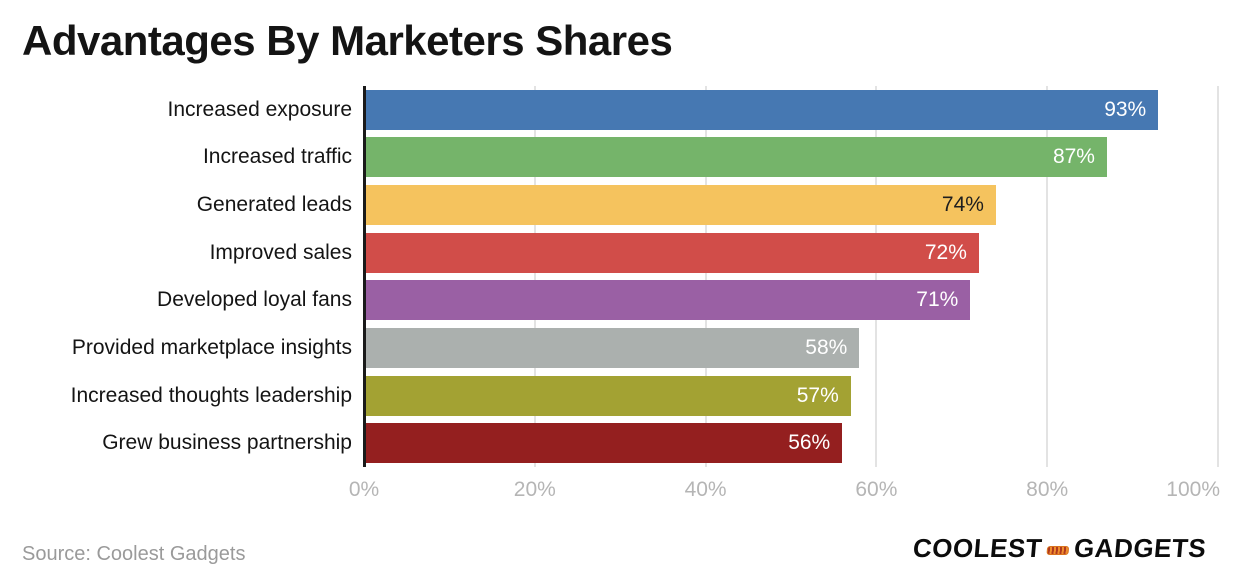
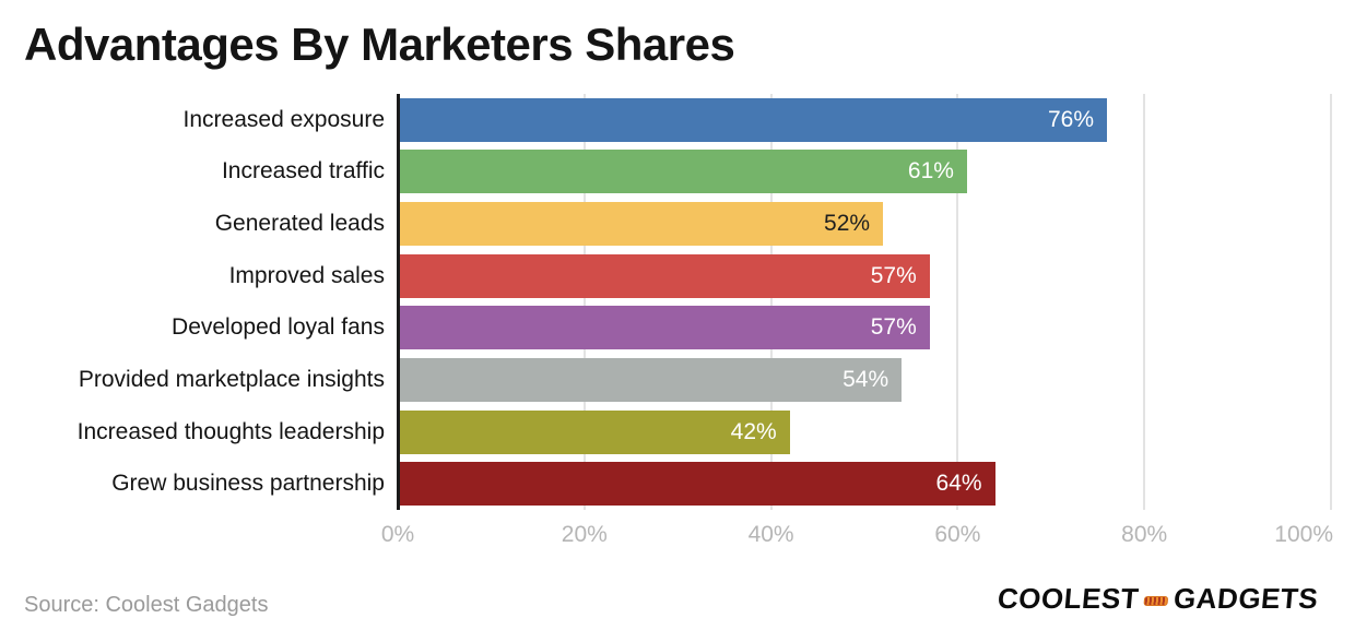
Increased exposure: 93% -> 76%
Increased traffic: 87% -> 61%
Generated leads: 74% -> 52%
Improved sales: 72% -> 57%
Developed loyal fans: 71% -> 57%
Provided marketplace insights: 58% -> 54%
Increased thoughts leadership: 57% -> 42%
Grew business partnership: 56% -> 64%
